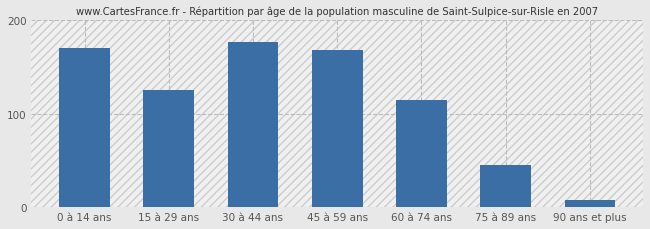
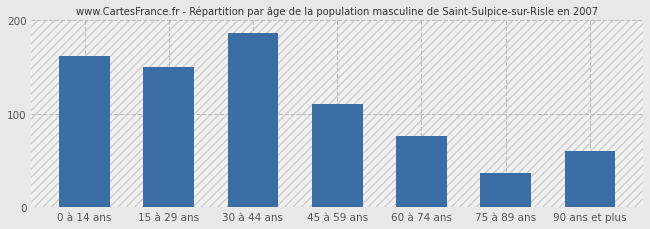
0 à 14 ans: 170 -> 162
15 à 29 ans: 125 -> 150
30 à 44 ans: 177 -> 186
45 à 59 ans: 168 -> 110
60 à 74 ans: 115 -> 76
75 à 89 ans: 45 -> 36
90 ans et plus: 8 -> 60
